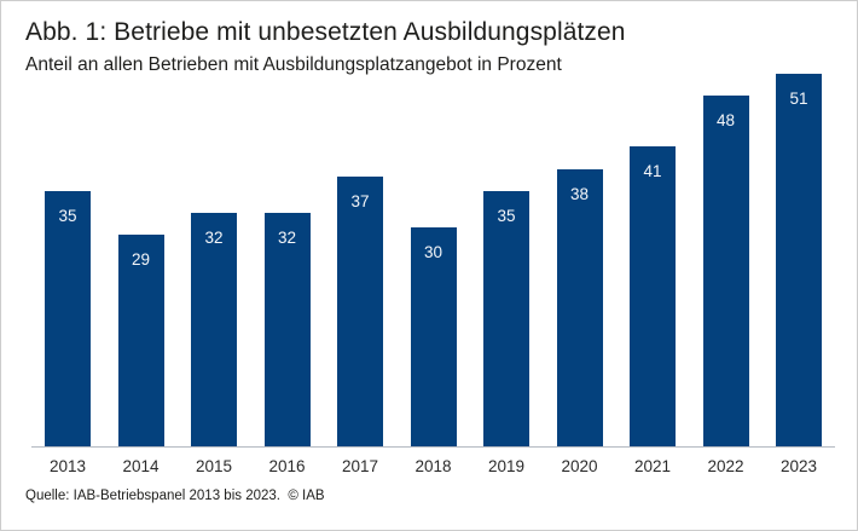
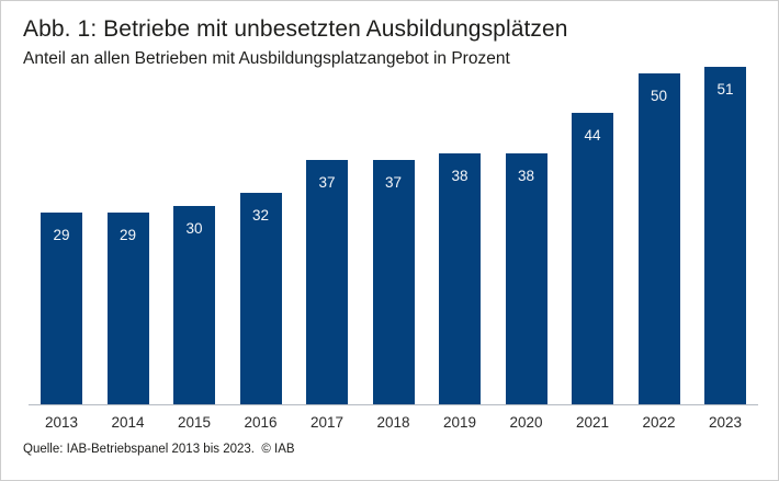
2013: 35 -> 29
2015: 32 -> 30
2018: 30 -> 37
2019: 35 -> 38
2021: 41 -> 44
2022: 48 -> 50
